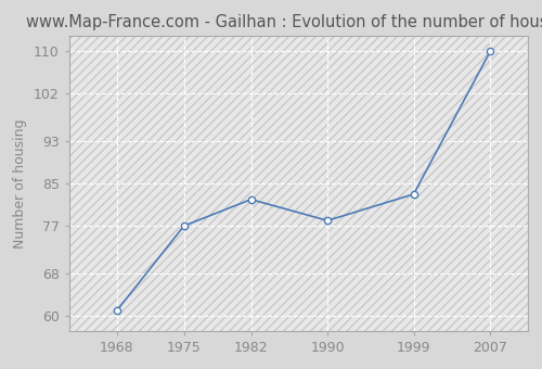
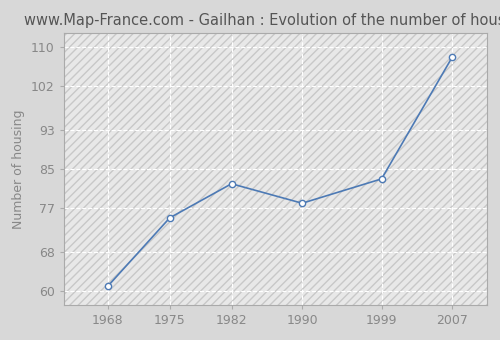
1975: 77 -> 75
2007: 110 -> 108
